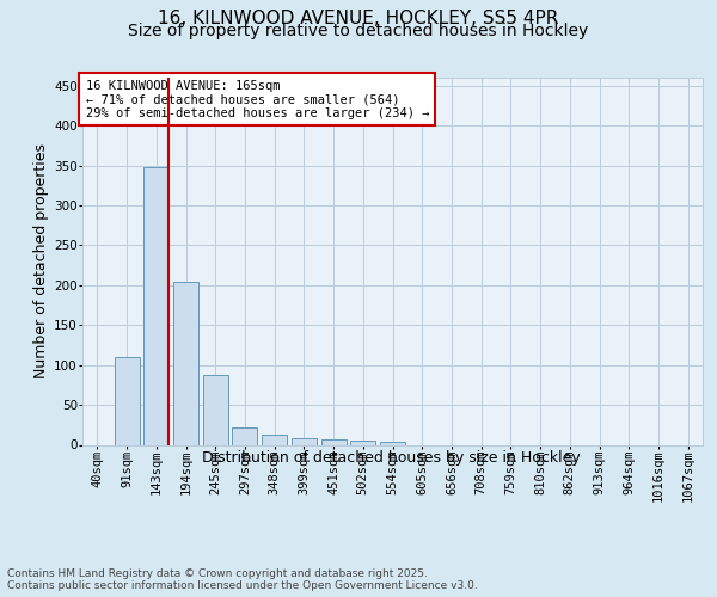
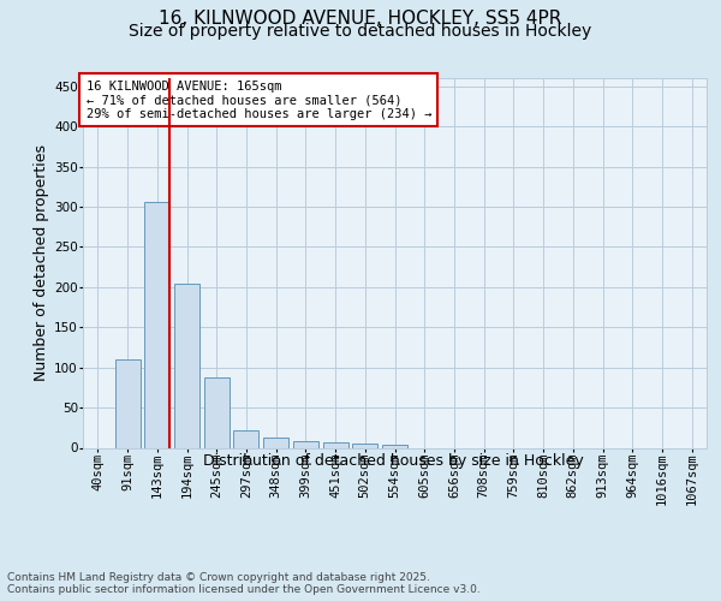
143sqm: 348 -> 306
